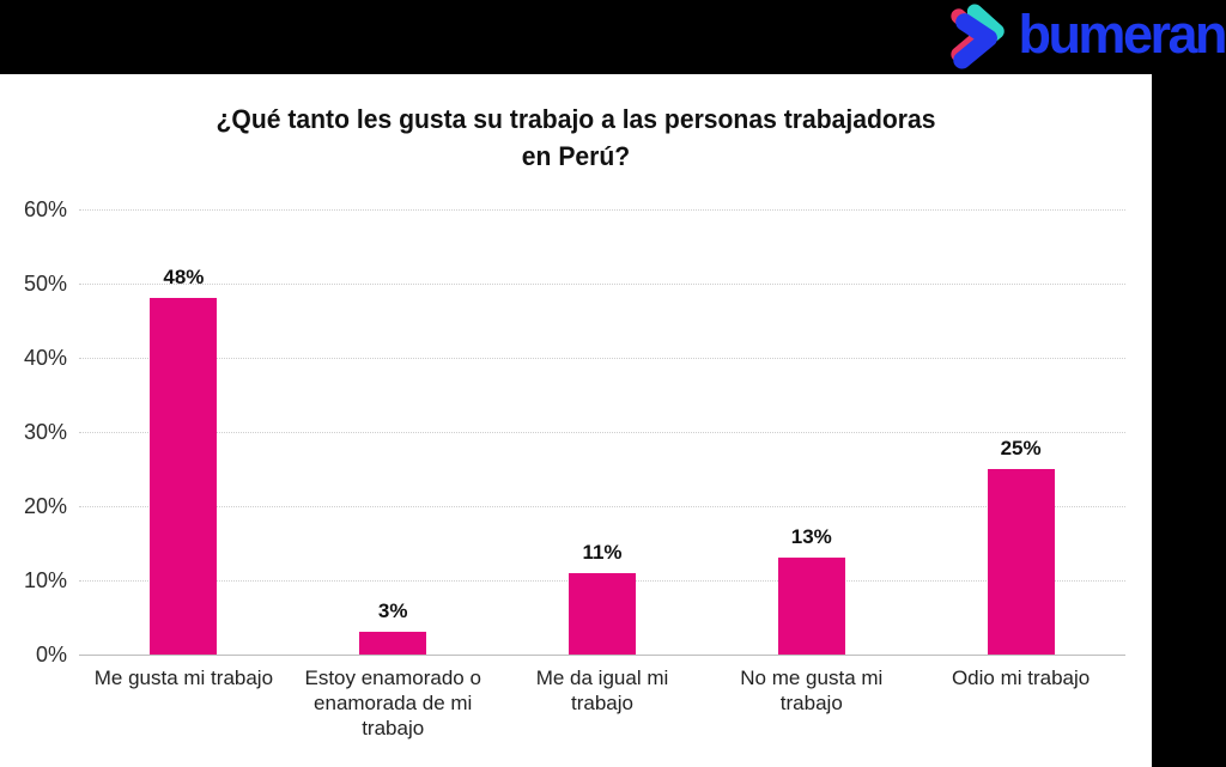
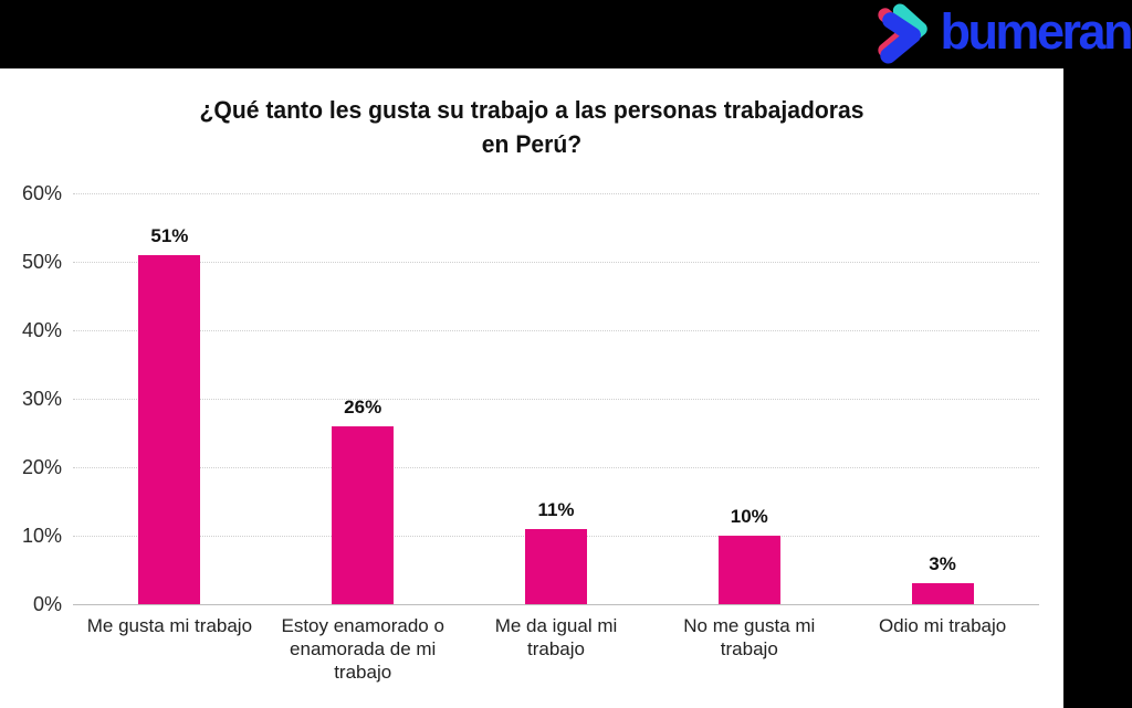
Me gusta mi trabajo: 48% -> 51%
Estoy enamorado o enamorada de mi trabajo: 3% -> 26%
No me gusta mi trabajo: 13% -> 10%
Odio mi trabajo: 25% -> 3%
